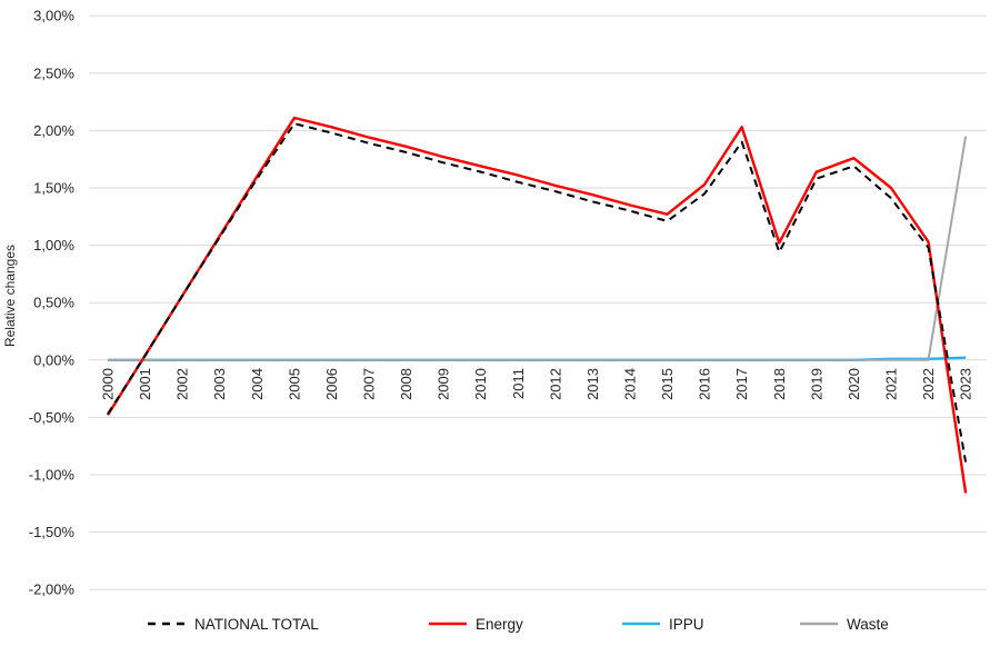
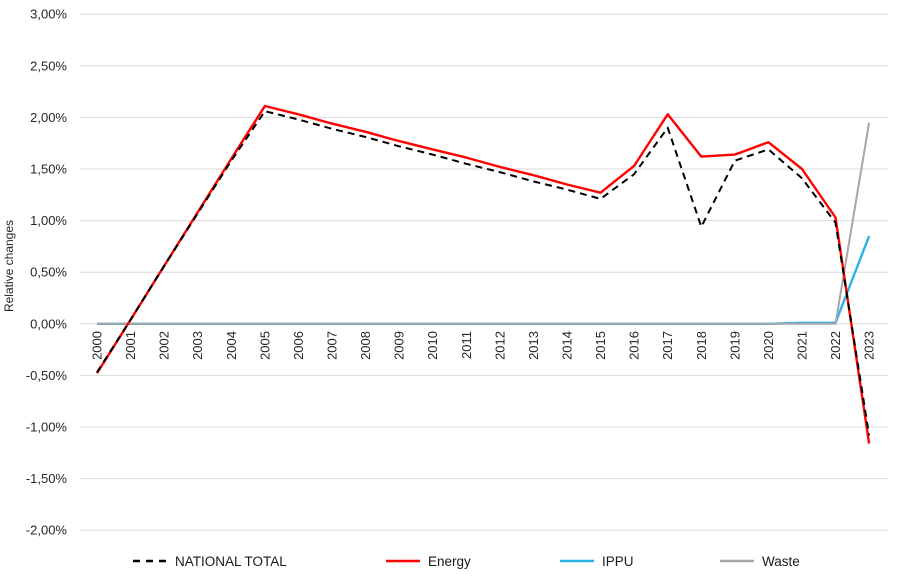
Energy/2018: 1,02% -> 1,62%
NATIONAL TOTAL/2023: -0,89% -> -1,08%
IPPU/2023: 0,02% -> 0,85%
